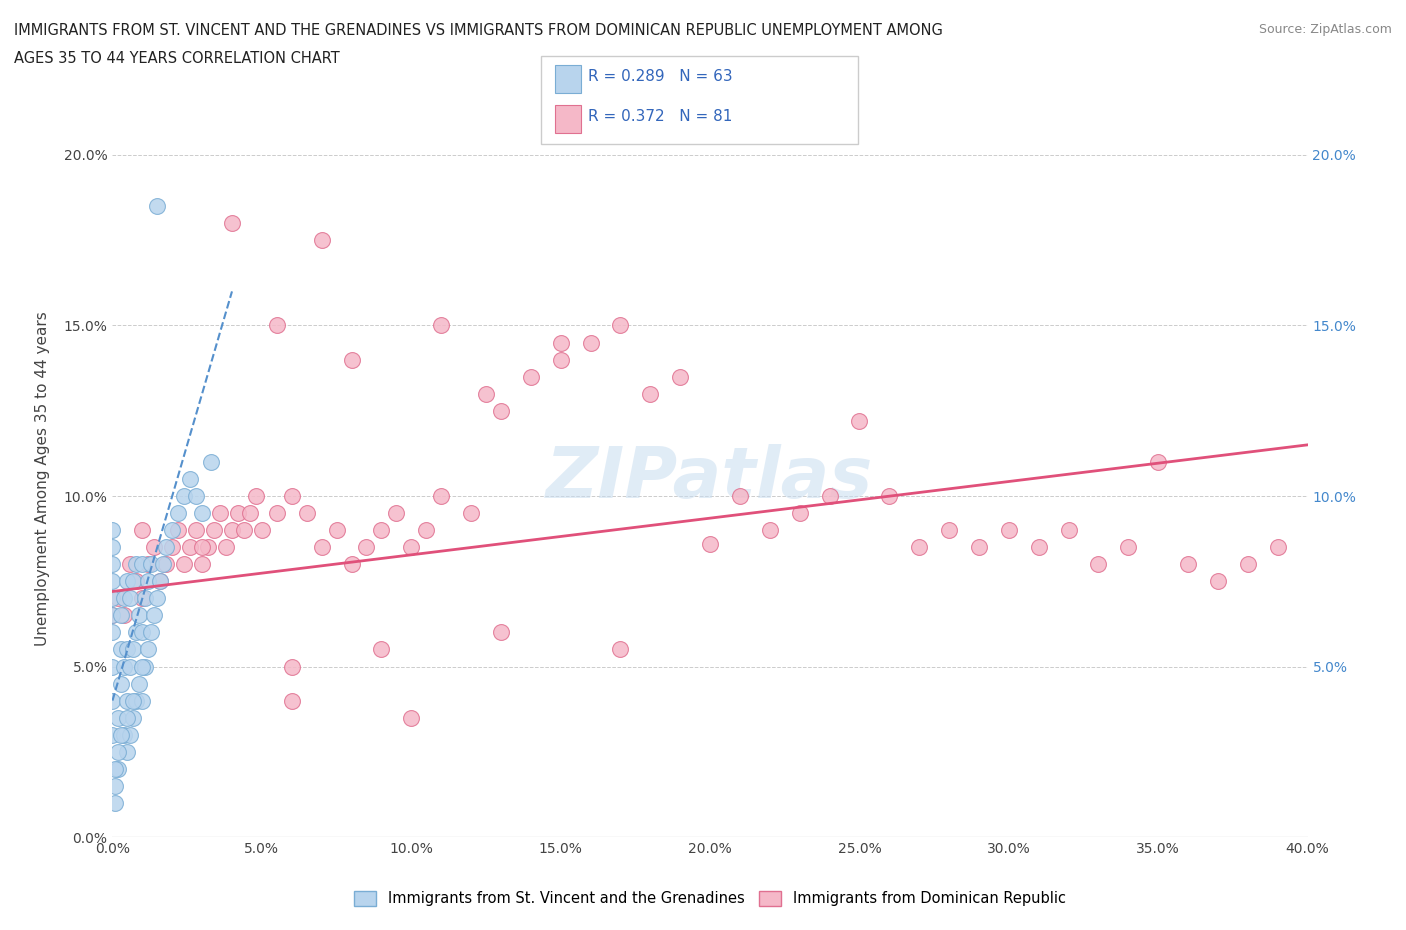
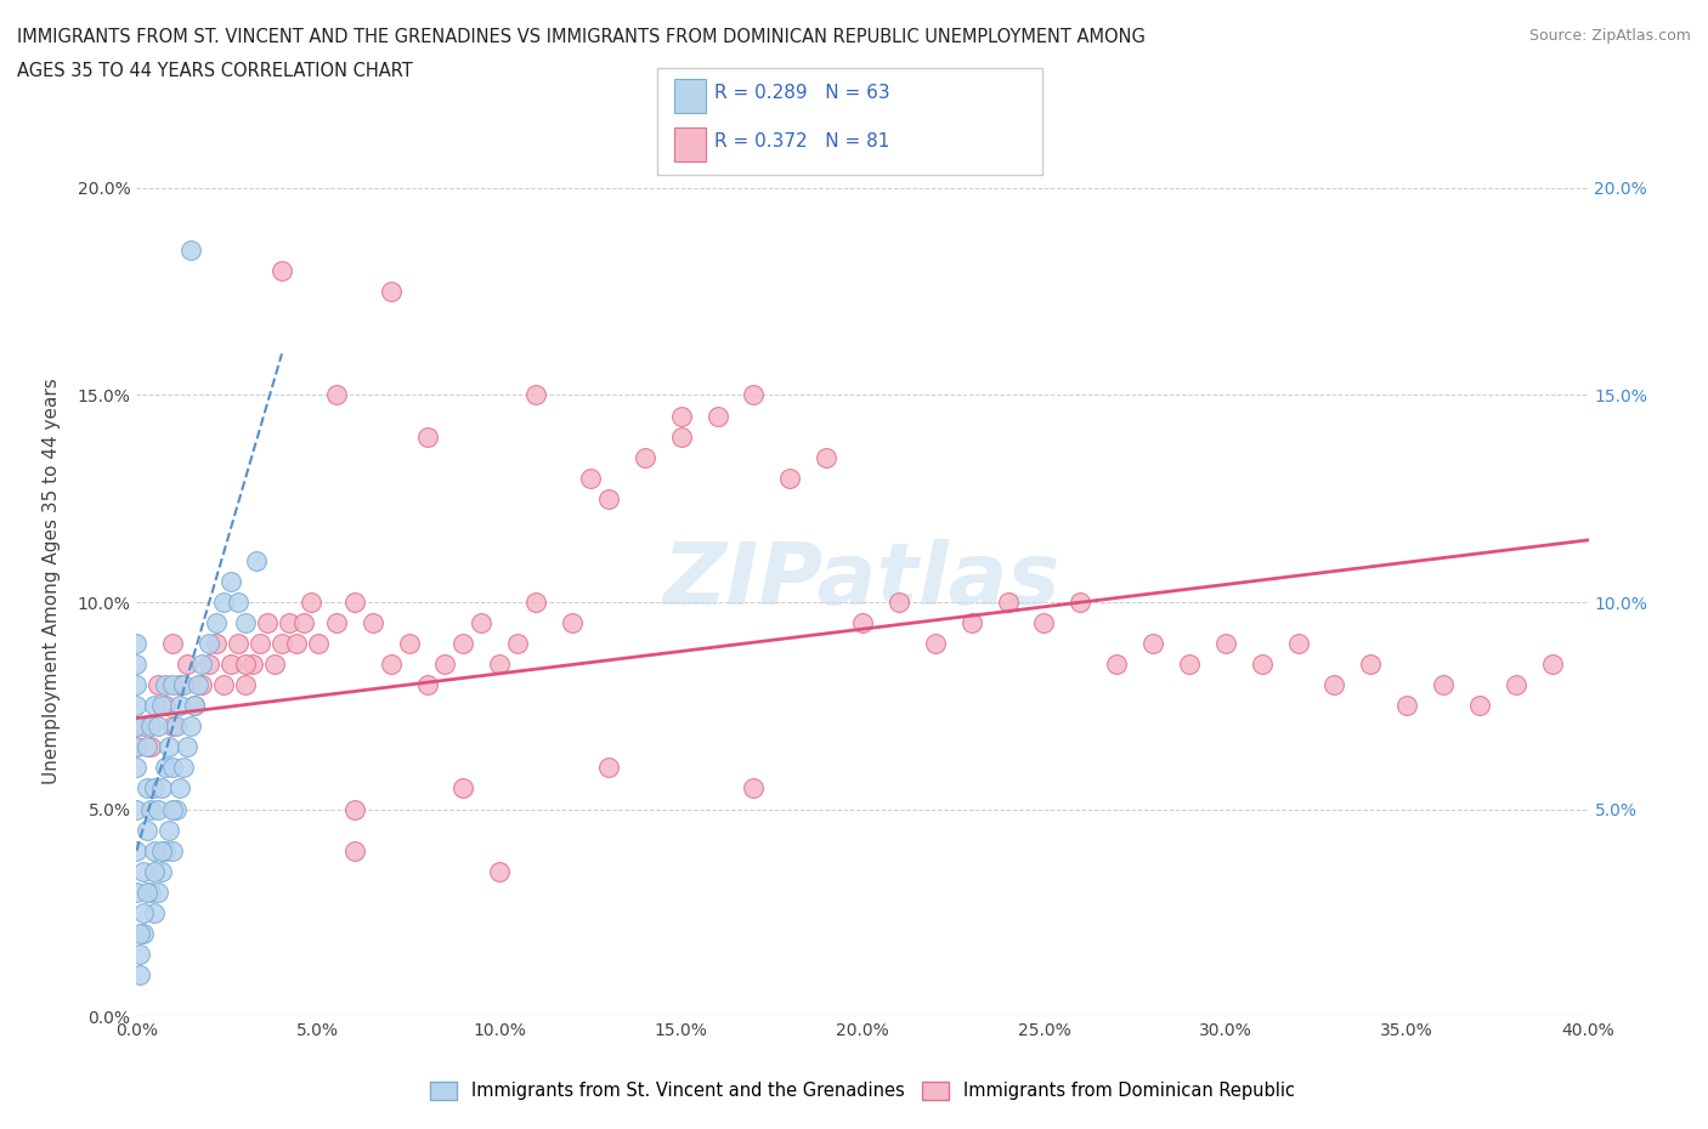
Immigrants from Dominican Republic/20.0%: 8.6% -> 9.5%
Immigrants from Dominican Republic/25.0%: 12.2% -> 9.5%
Immigrants from Dominican Republic/35.0%: 11.0% -> 7.5%
